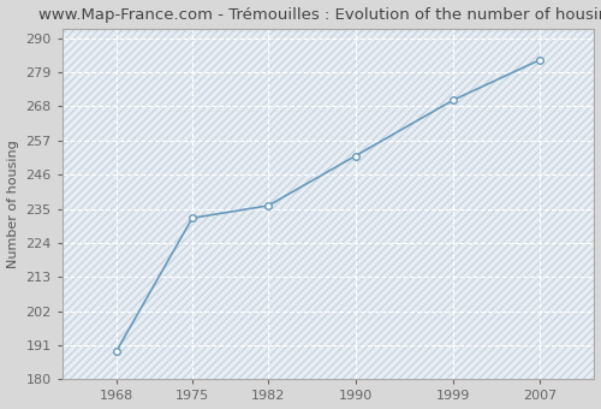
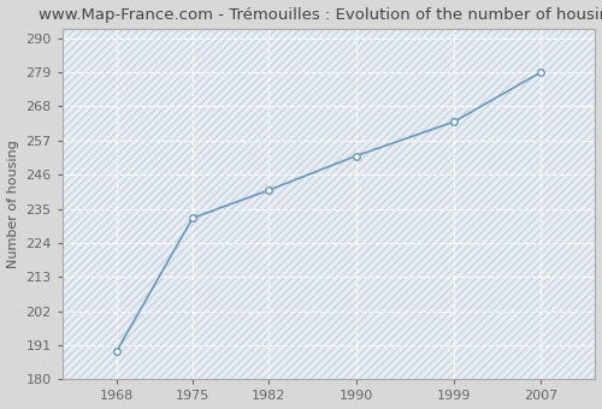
1982: 236 -> 241
1999: 270 -> 263
2007: 283 -> 279
